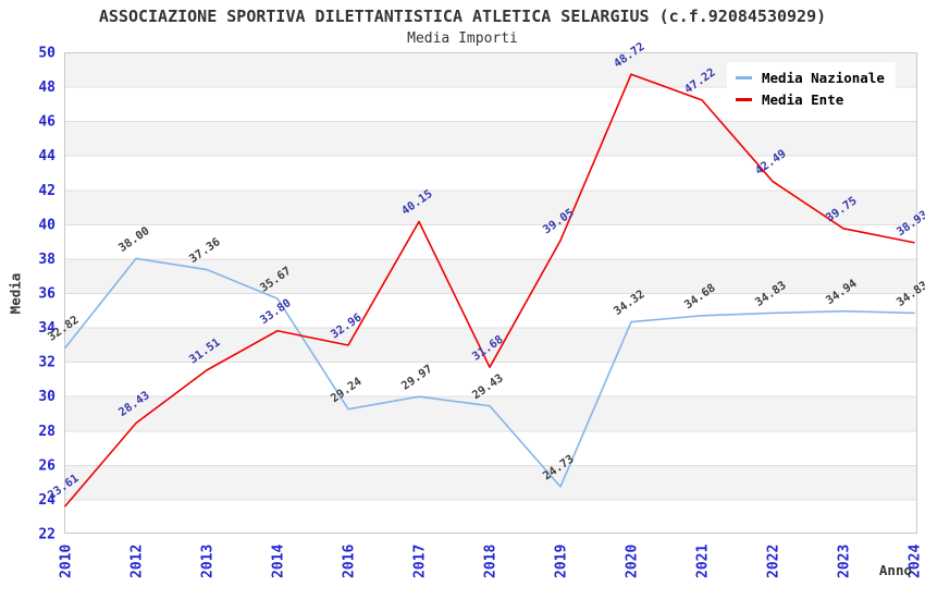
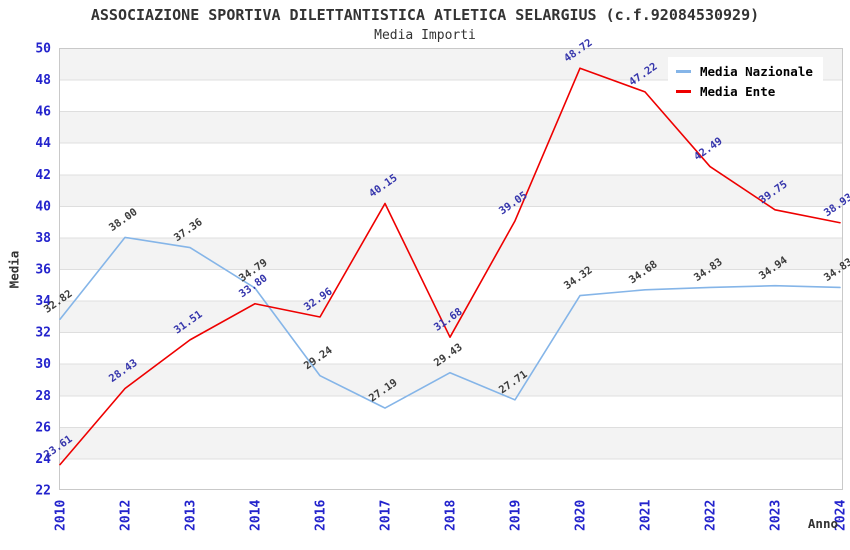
Media Nazionale/2014: 35.67 -> 34.79
Media Nazionale/2017: 29.97 -> 27.19
Media Nazionale/2019: 24.73 -> 27.71
